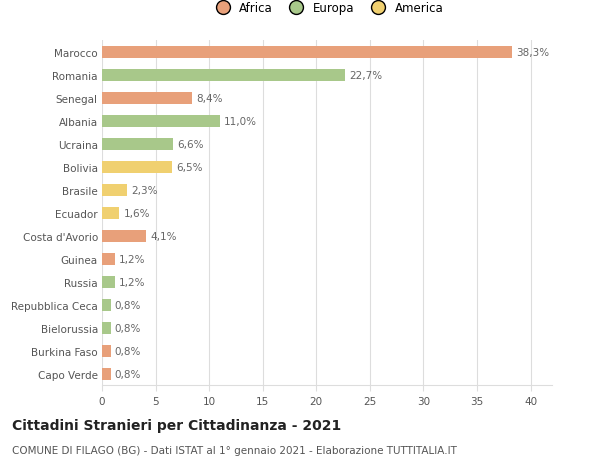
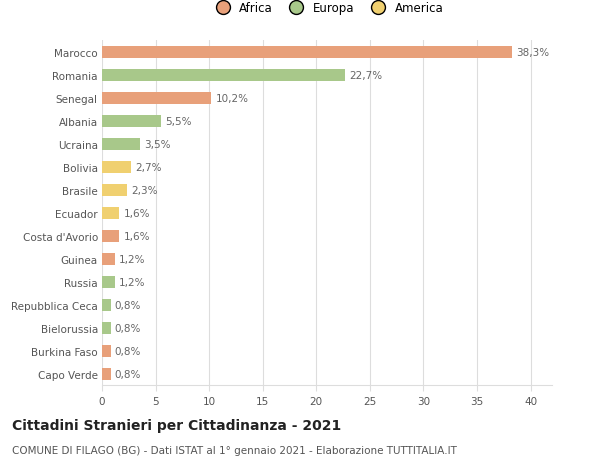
Senegal: 8,4% -> 10,2%
Albania: 11,0% -> 5,5%
Ucraina: 6,6% -> 3,5%
Bolivia: 6,5% -> 2,7%
Costa d'Avorio: 4,1% -> 1,6%
